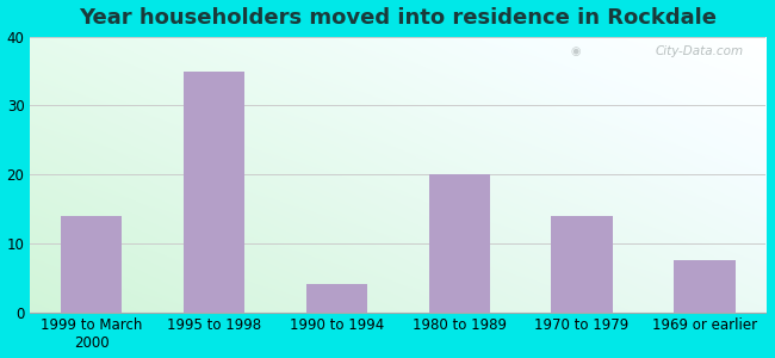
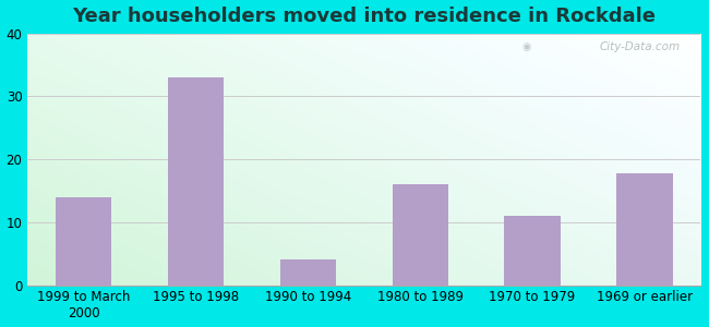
1995 to 1998: 35.0 -> 33.0
1980 to 1989: 20.0 -> 16.0
1970 to 1979: 14.0 -> 11.0
1969 or earlier: 7.5 -> 17.8
